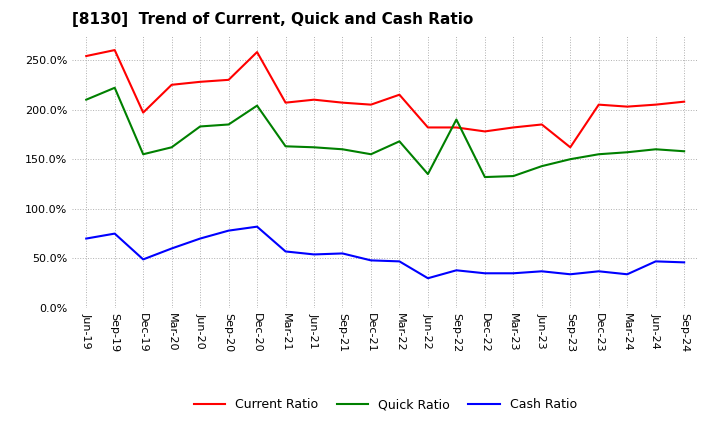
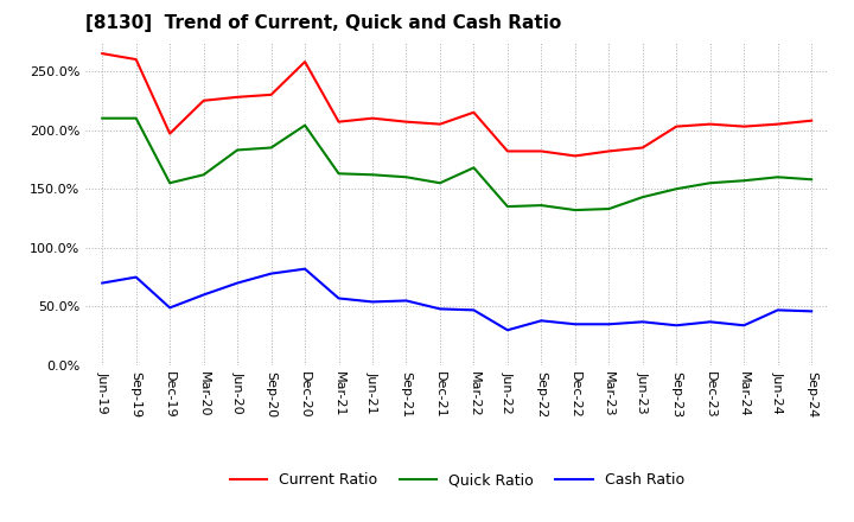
Current Ratio/Jun-19: 254% -> 265%
Quick Ratio/Sep-19: 222% -> 210%
Quick Ratio/Sep-22: 190% -> 136%
Current Ratio/Sep-23: 162% -> 203%
